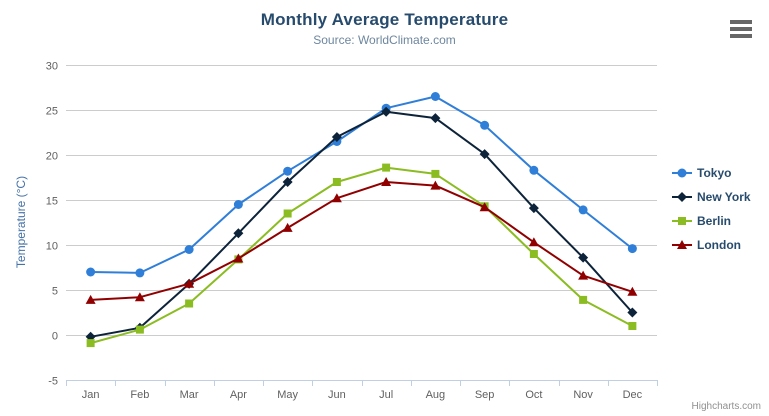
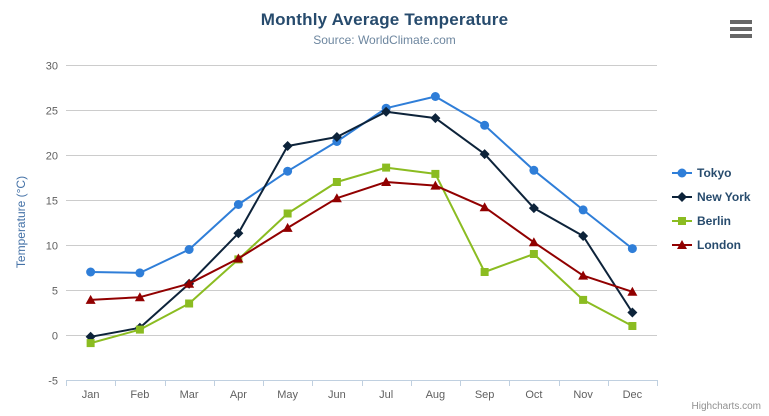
New York/May: 17 -> 21
Berlin/Sep: 14 -> 7
New York/Nov: 9 -> 11
